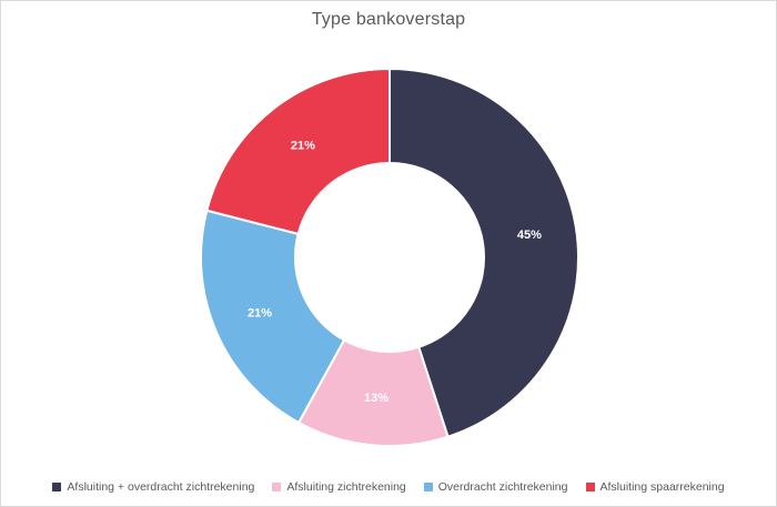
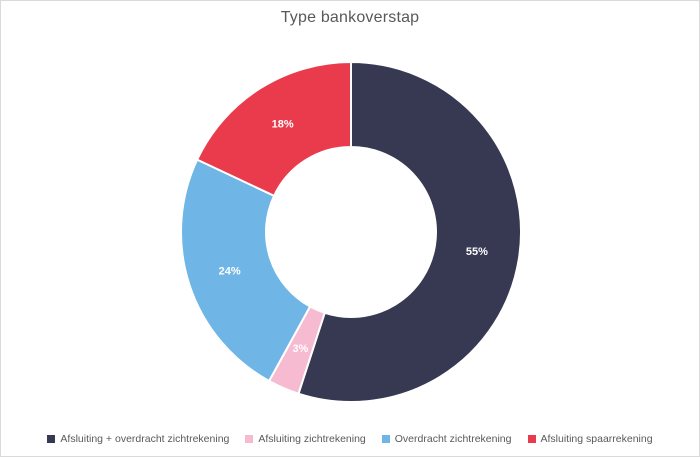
Afsluiting + overdracht zichtrekening: 45% -> 55%
Afsluiting zichtrekening: 13% -> 3%
Overdracht zichtrekening: 21% -> 24%
Afsluiting spaarrekening: 21% -> 18%
